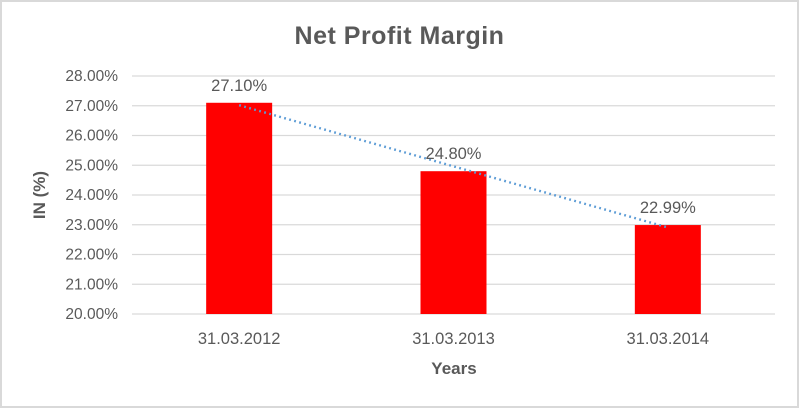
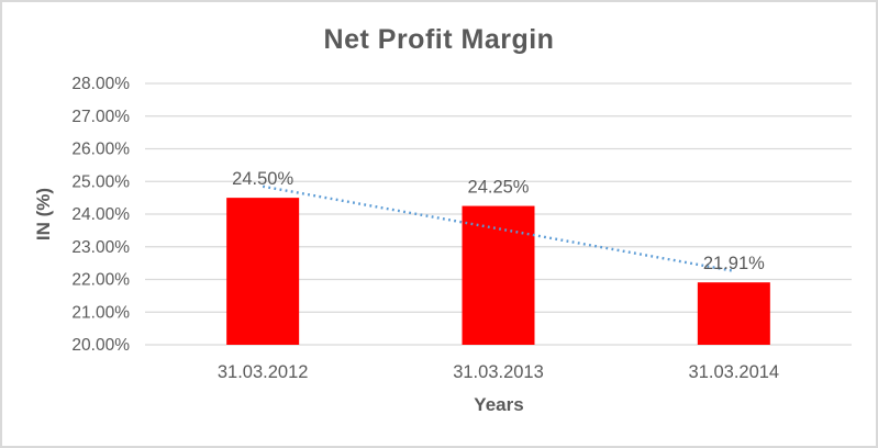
31.03.2012: 27.10% -> 24.50%
31.03.2013: 24.80% -> 24.25%
31.03.2014: 22.99% -> 21.91%
